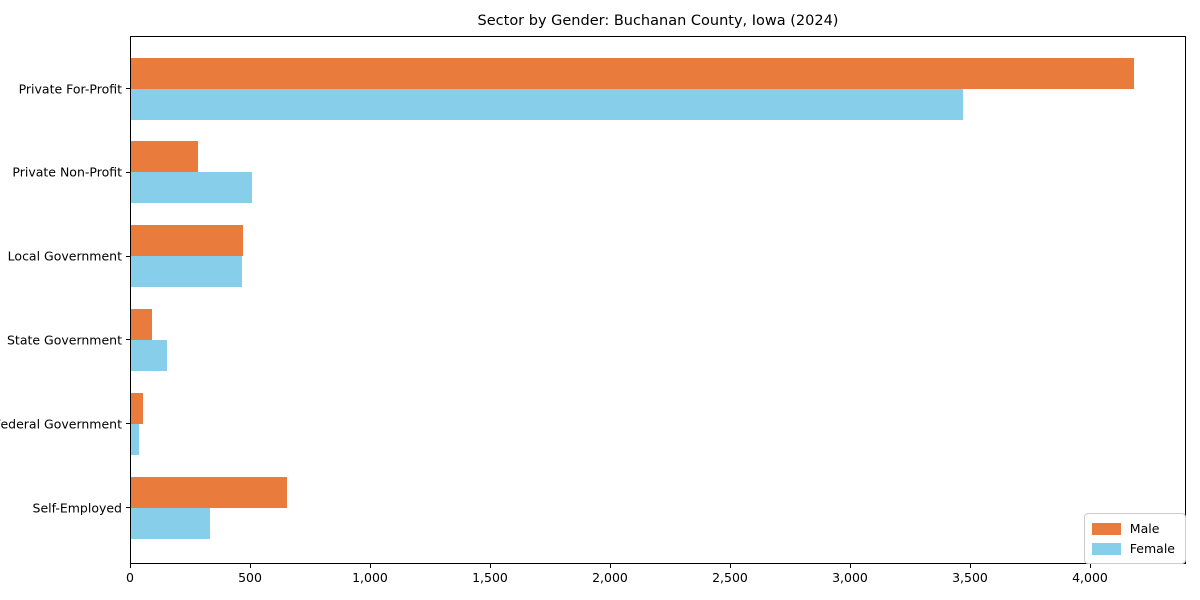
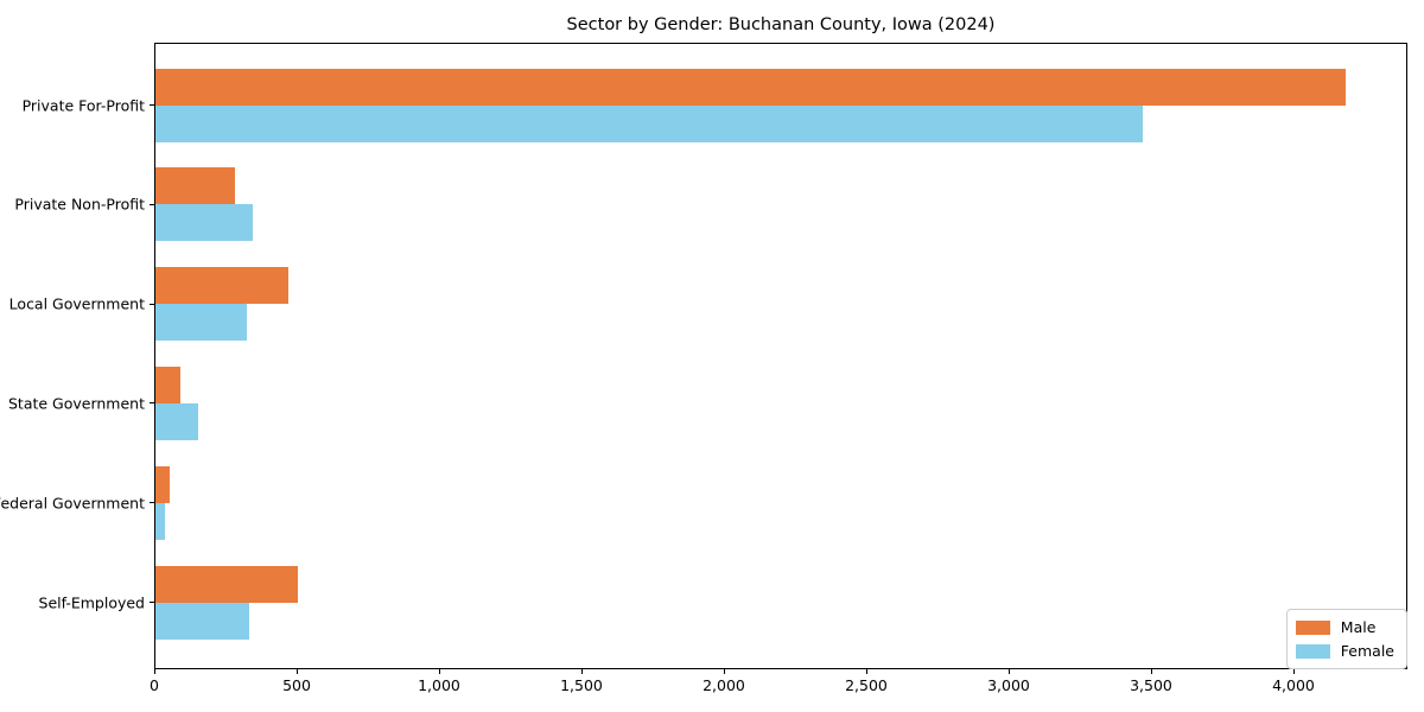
Female/Private Non-Profit: 500 -> 340
Female/Local Government: 460 -> 320
Male/Self-Employed: 650 -> 500
